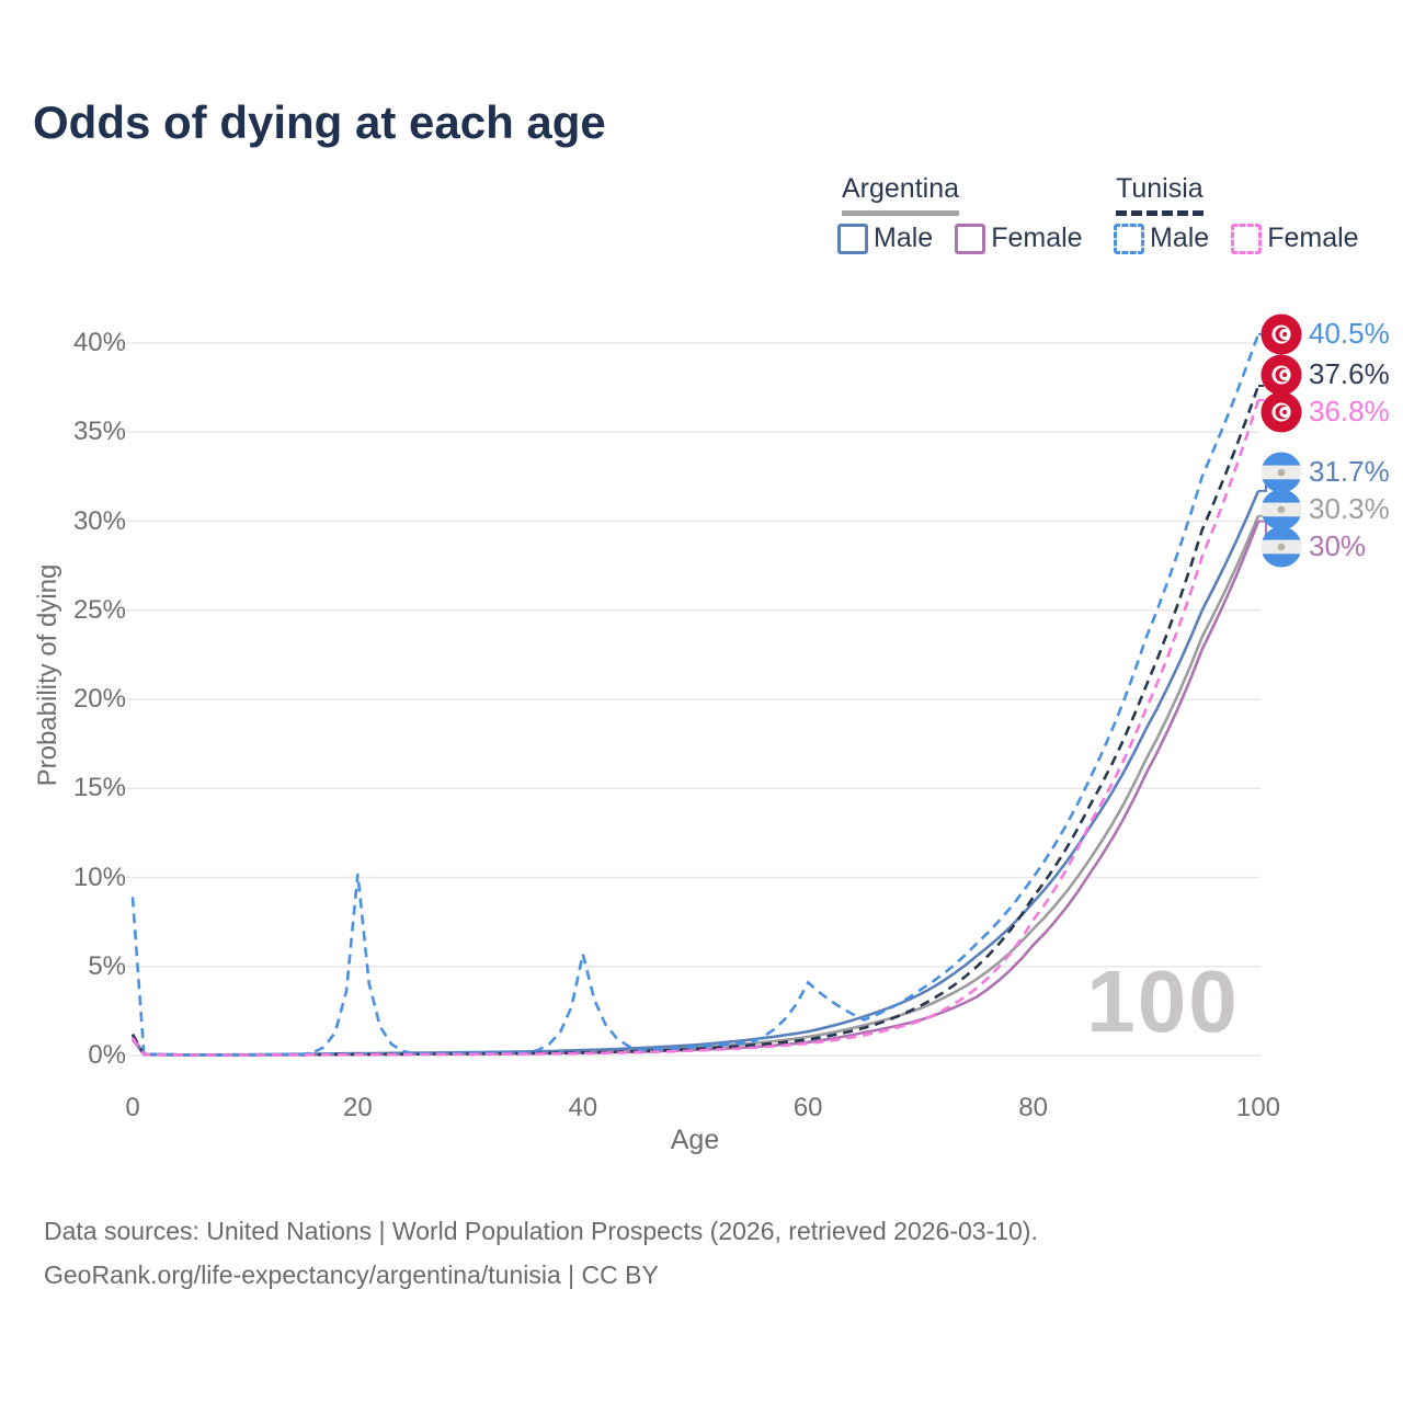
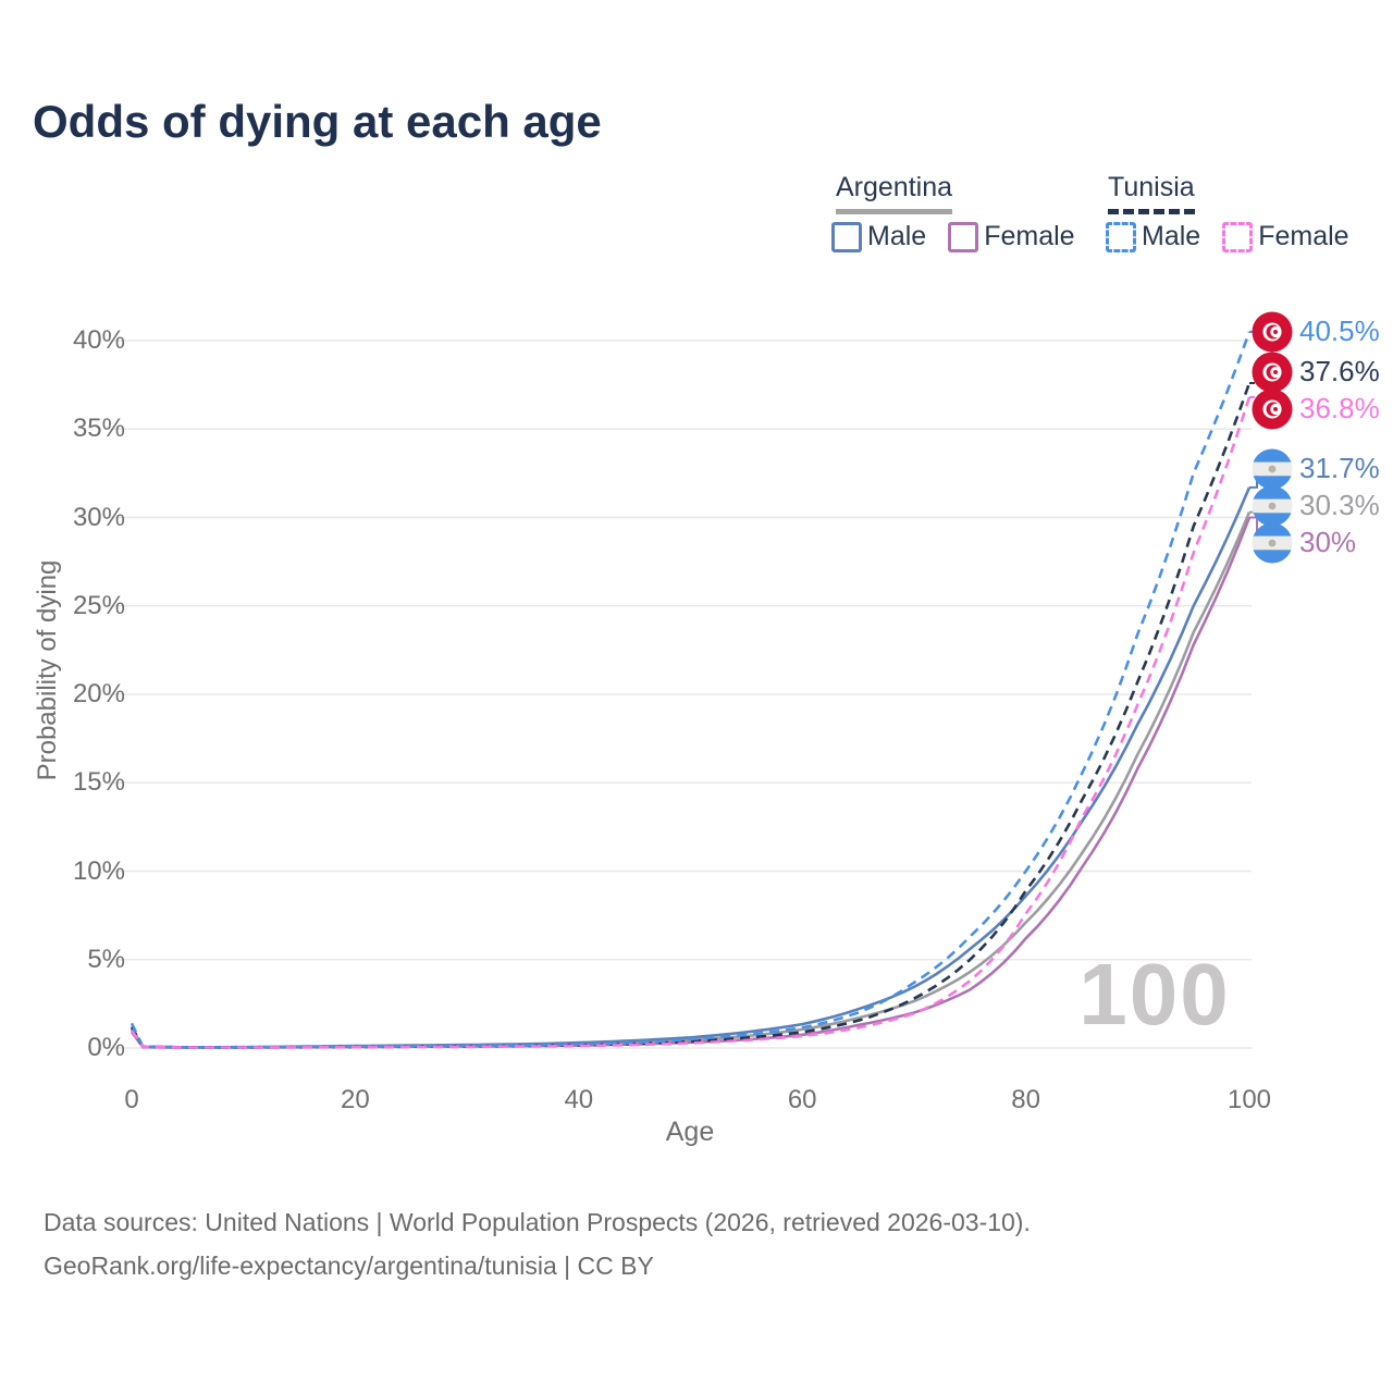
Tunisia Male/0: 8.9% -> 1.4%
Tunisia Male/20: 10.2% -> 0.1%
Tunisia Male/40: 5.7% -> 0.2%
Tunisia Male/60: 4.1% -> 1.1%
